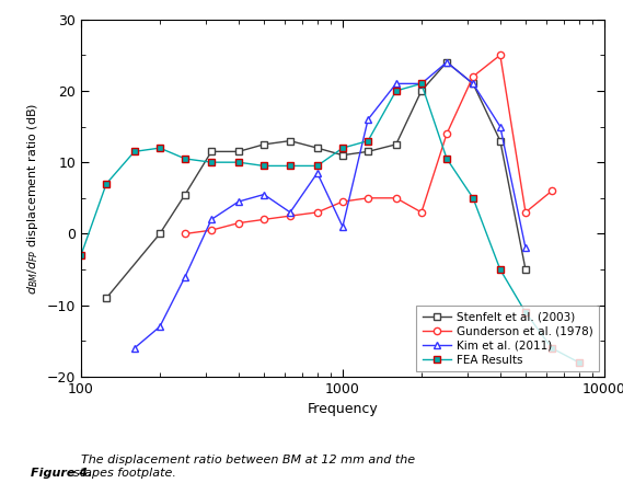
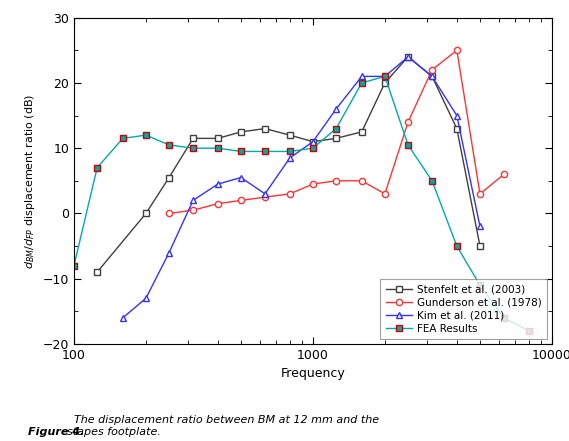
FEA Results/100: -3.0 -> -8.0
Kim et al. (2011)/1000: 1.0 -> 11.0
FEA Results/1000: 12.0 -> 10.0
